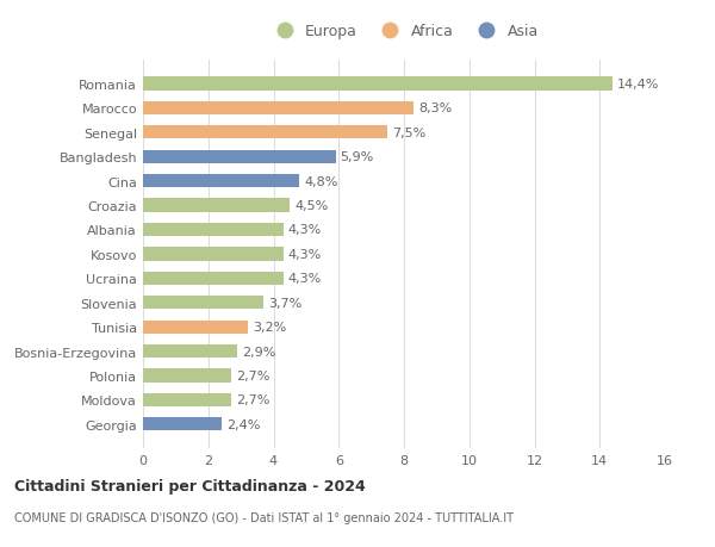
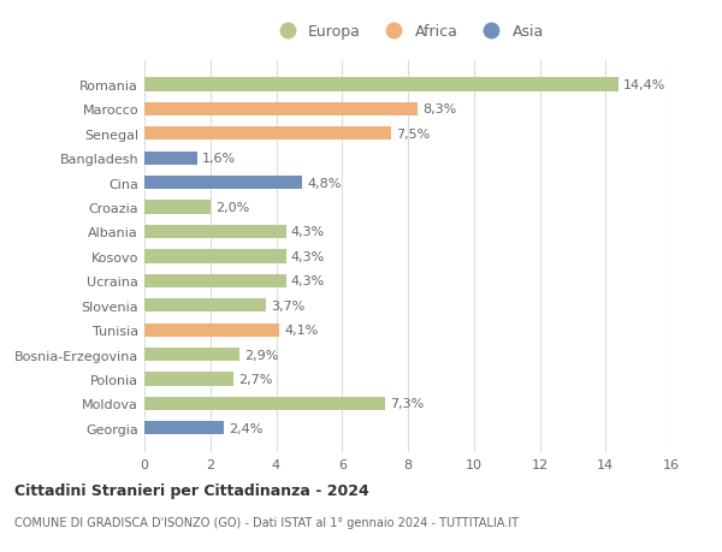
Bangladesh: 5,9% -> 1,6%
Croazia: 4,5% -> 2,0%
Tunisia: 3,2% -> 4,1%
Moldova: 2,7% -> 7,3%
